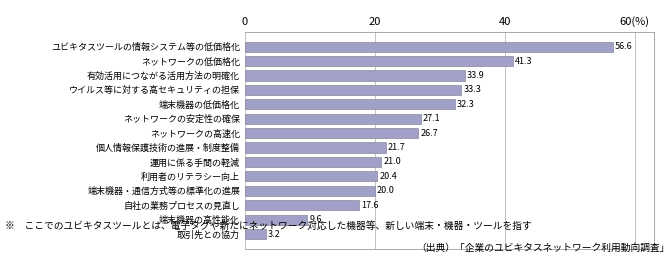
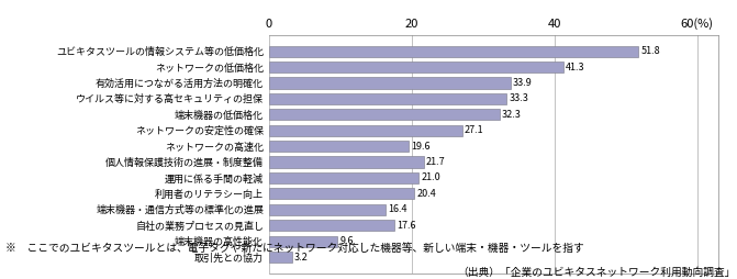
ユビキタスツールの情報システム等の低価格化: 56.6 -> 51.8
ネットワークの高速化: 26.7 -> 19.6
端末機器・通信方式等の標準化の進展: 20.0 -> 16.4
